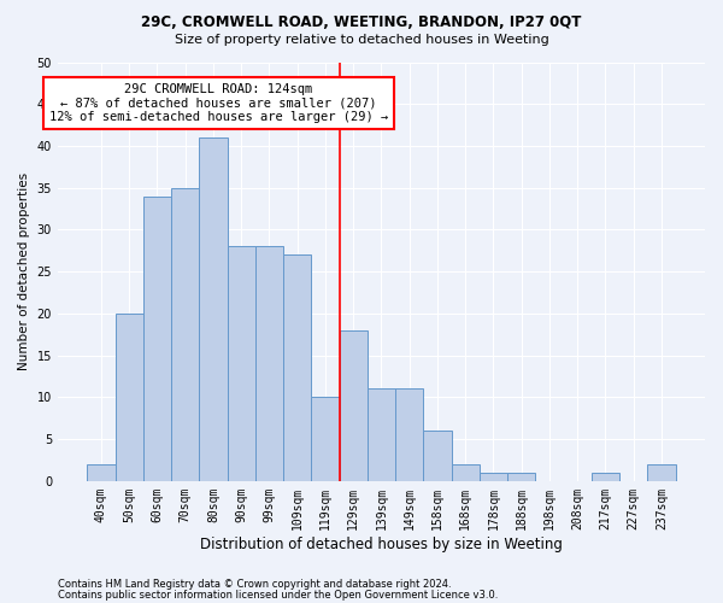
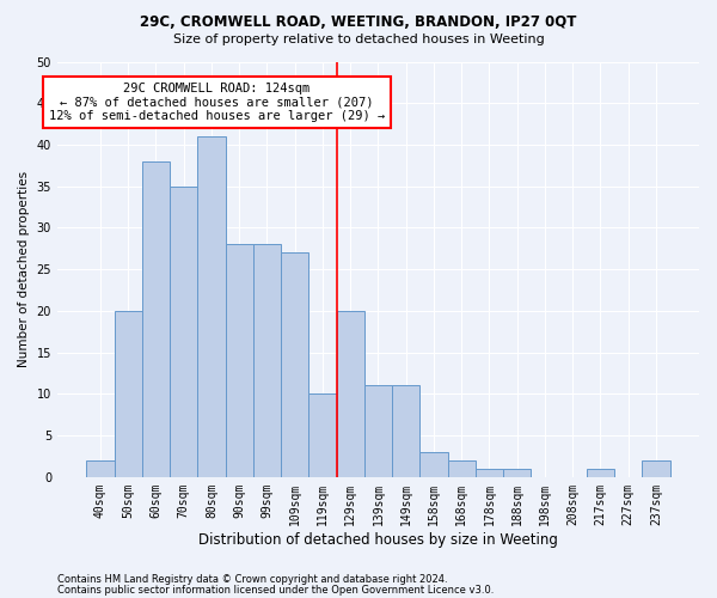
60sqm: 34 -> 38
129sqm: 18 -> 20
158sqm: 6 -> 3
